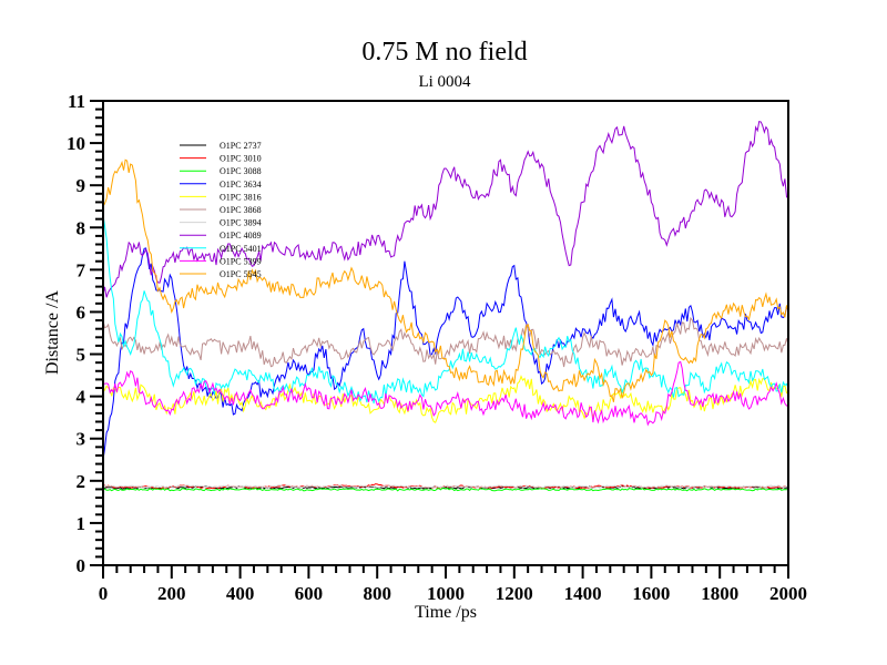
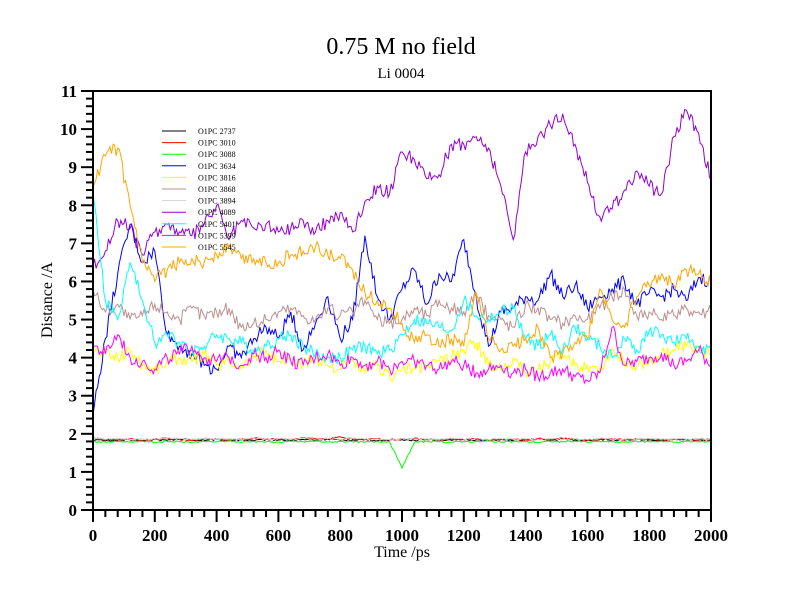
O1PC 4089/400: 7.4 -> 8.0
O1PC 3088/1000: 1.8 -> 1.1
O1PC 4089/1200: 8.8 -> 9.6
O1PC 4089/1400: 8.6 -> 9.4
